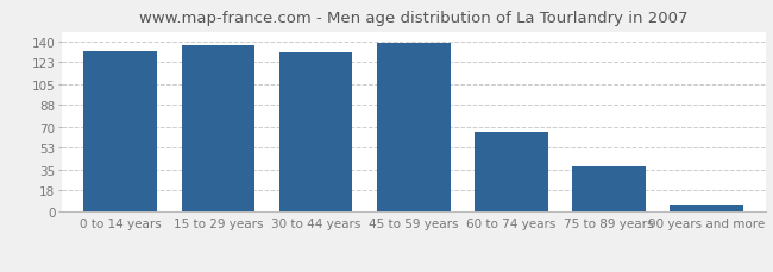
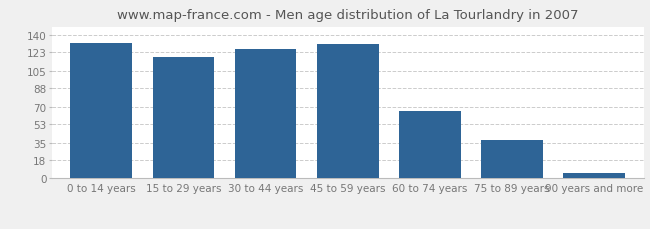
15 to 29 years: 137 -> 118
30 to 44 years: 131 -> 126
45 to 59 years: 139 -> 131
